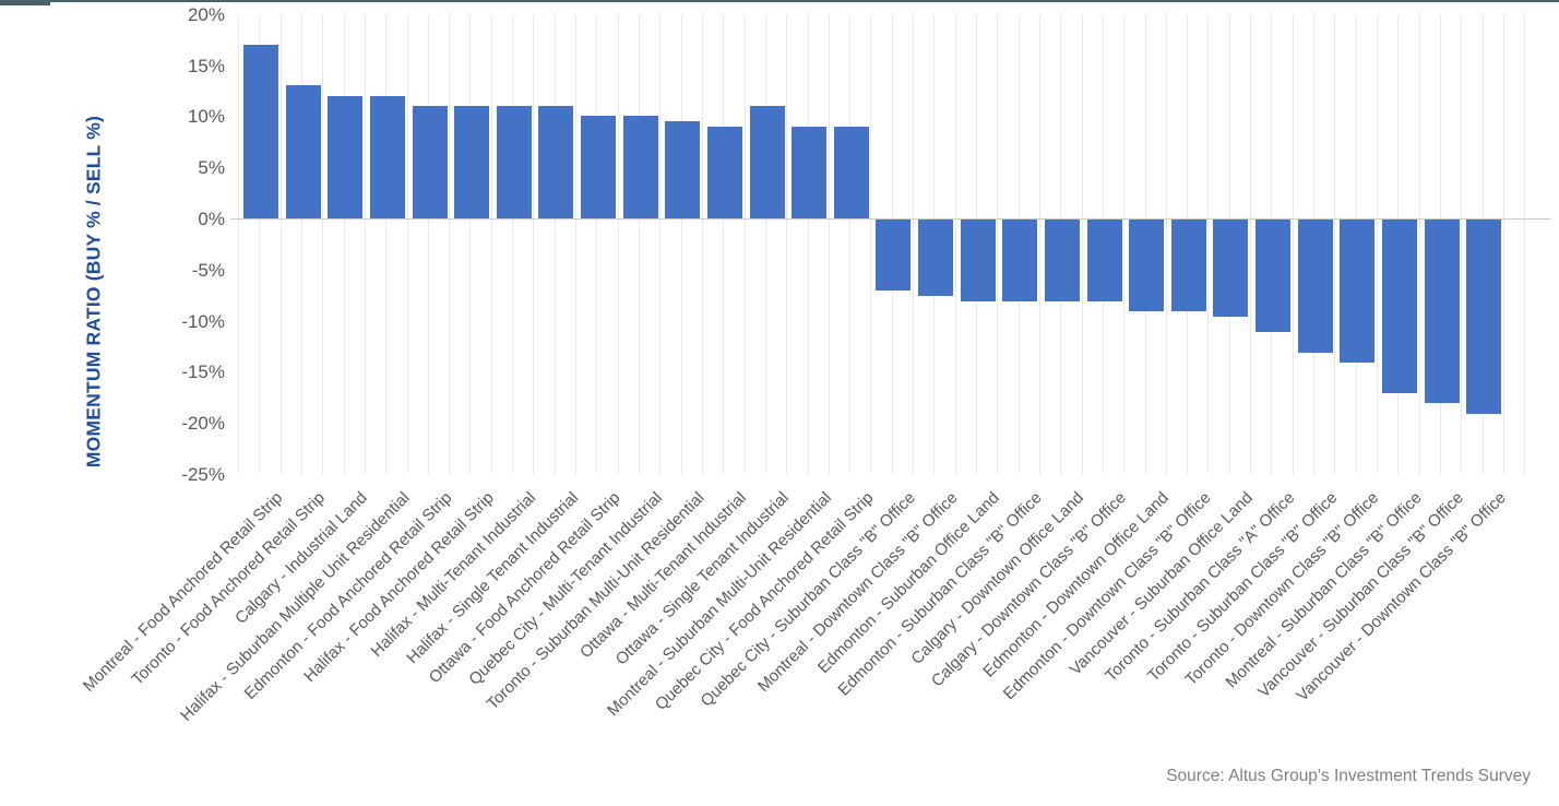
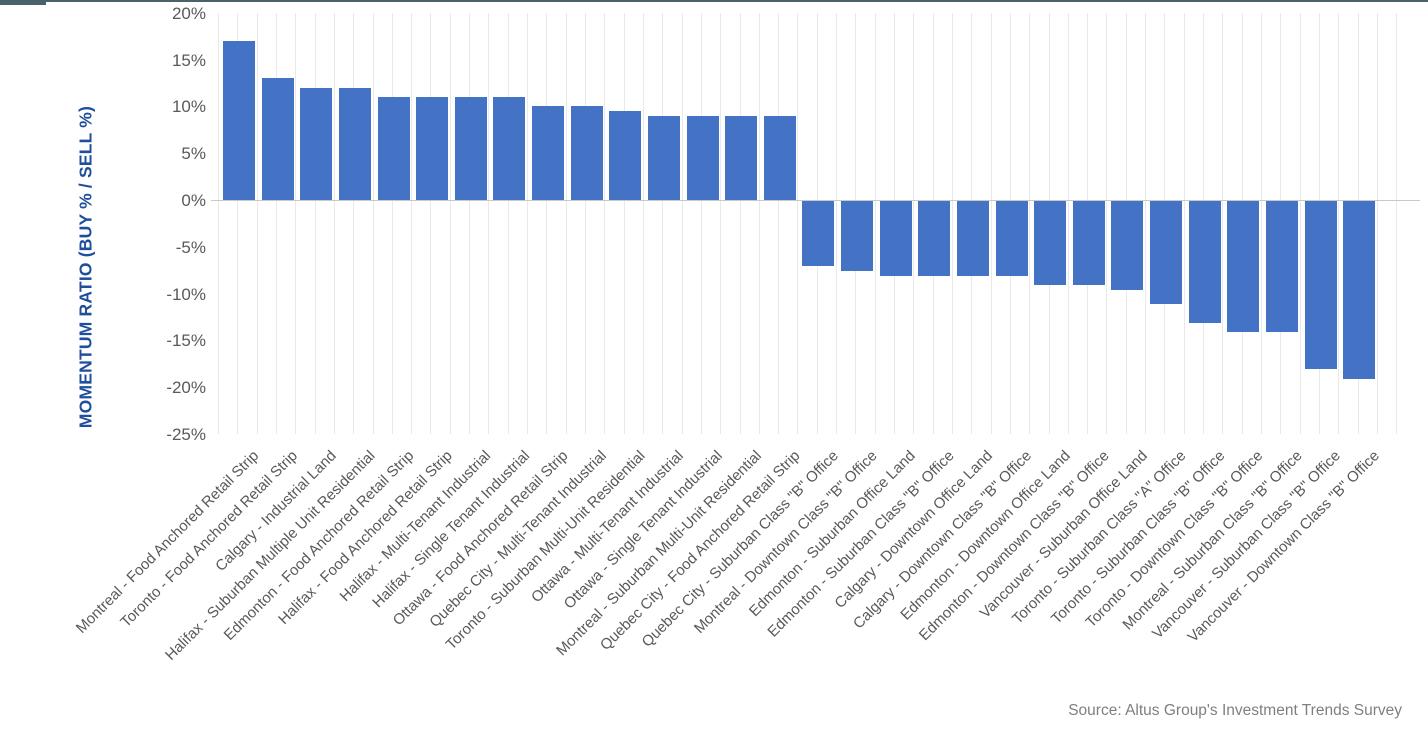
Ottawa - Single Tenant Industrial: 11% -> 9%
Montreal - Suburban Class "B" Office: -17% -> -14%
